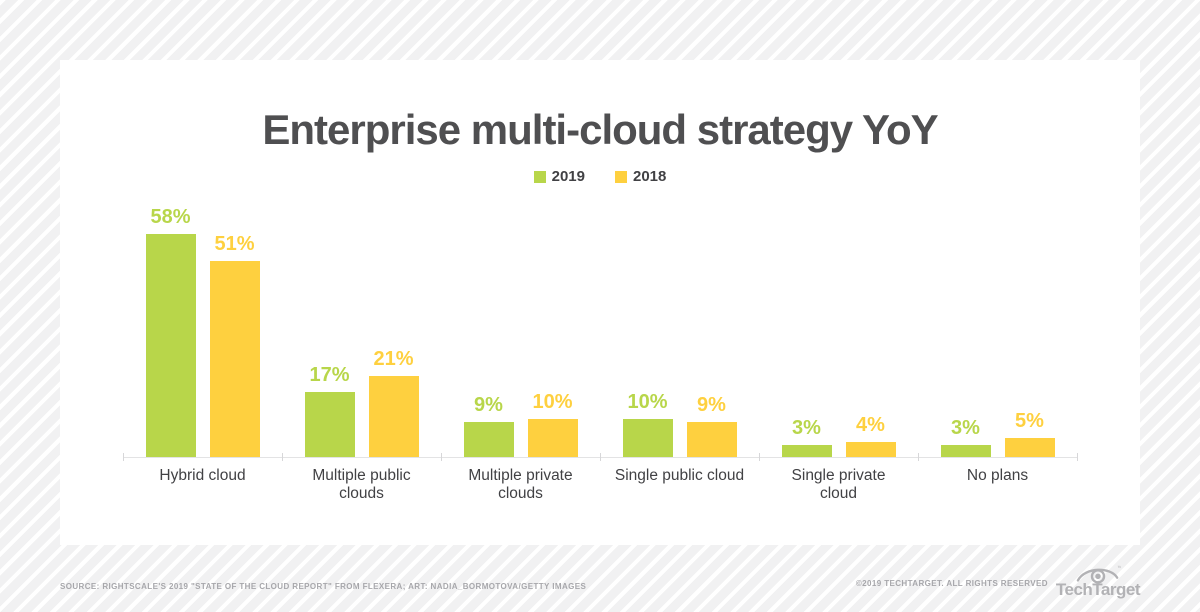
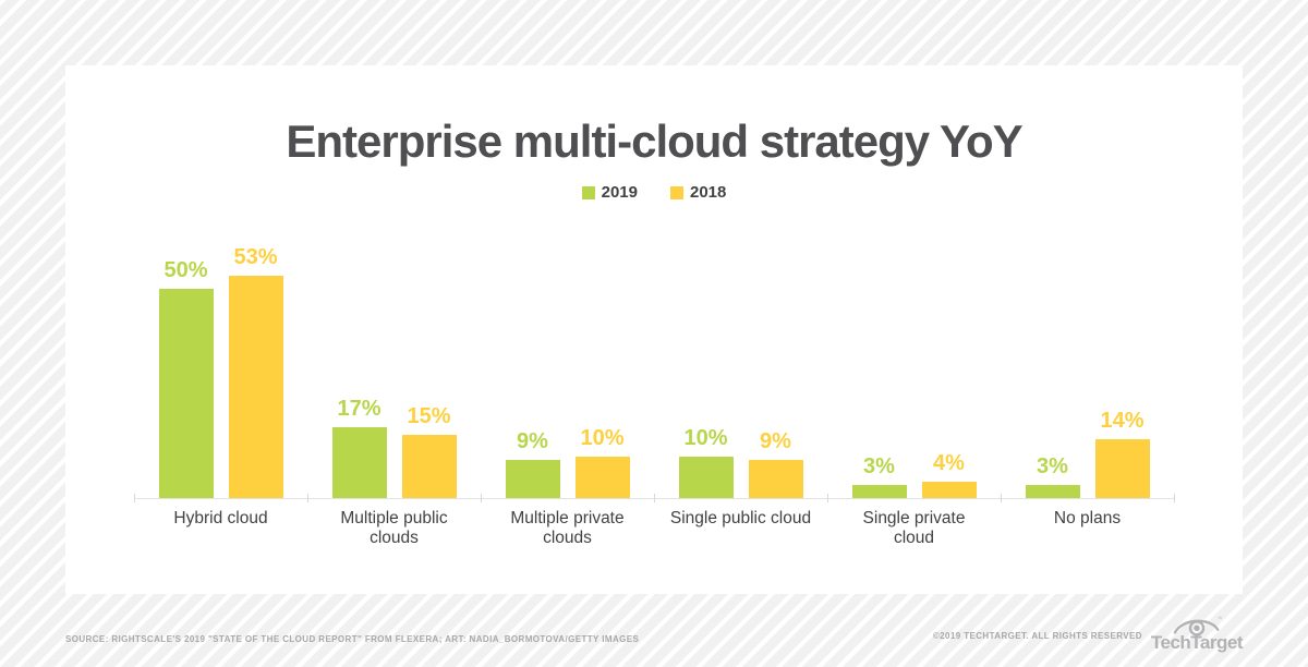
2019/Hybrid cloud: 58% -> 50%
2018/Hybrid cloud: 51% -> 53%
2018/Multiple public clouds: 21% -> 15%
2018/No plans: 5% -> 14%
